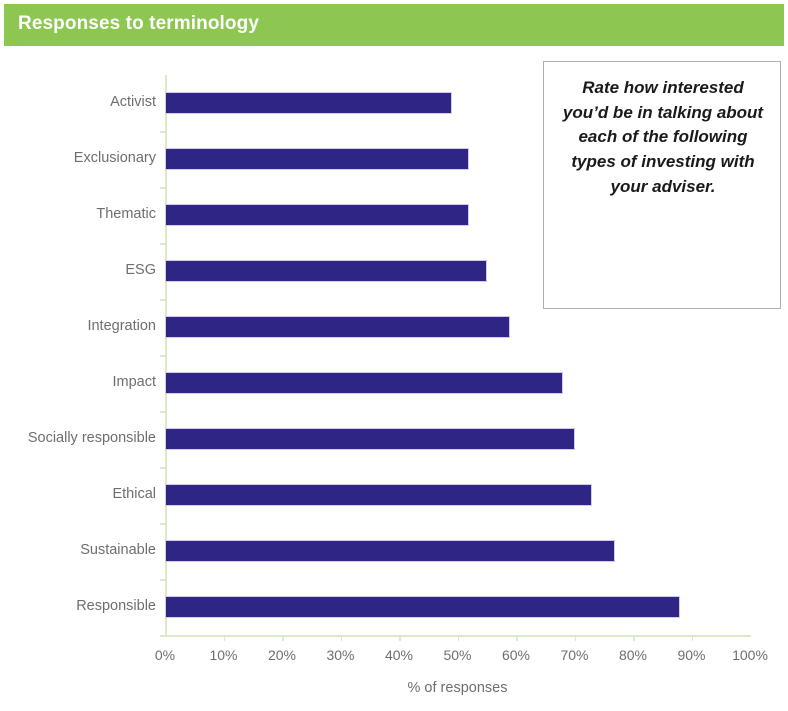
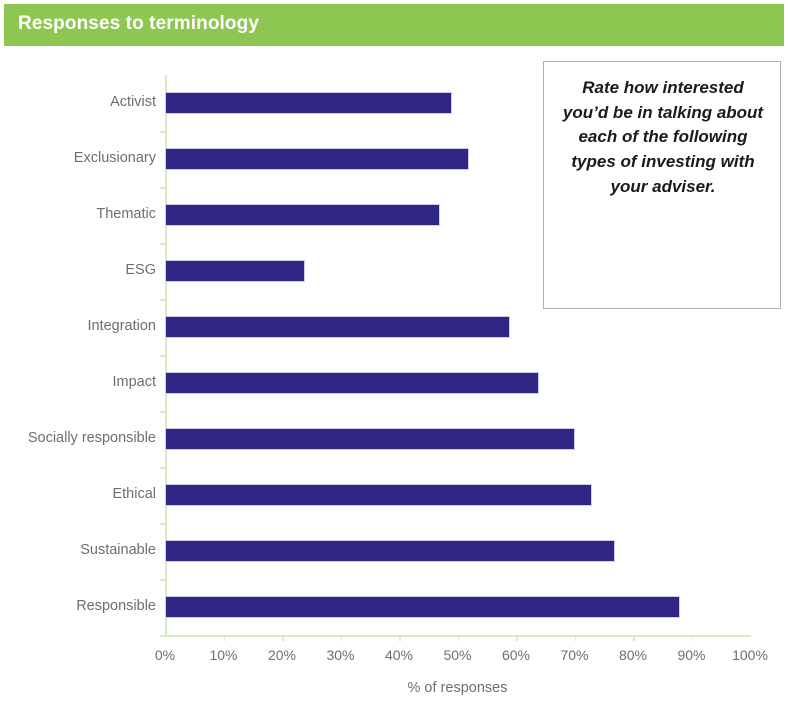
Thematic: 52% -> 47%
ESG: 55% -> 24%
Impact: 68% -> 64%
